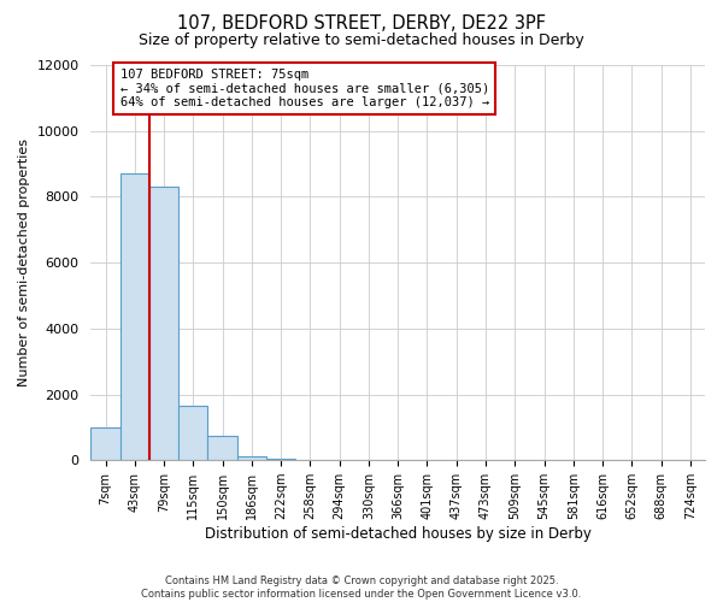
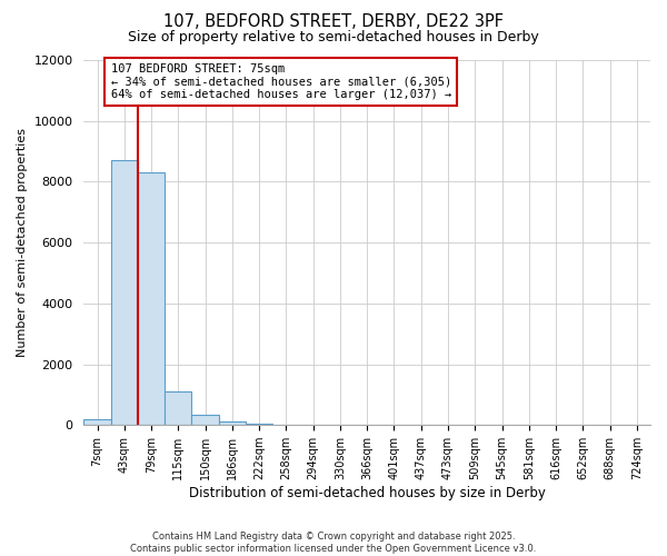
7sqm: 1000 -> 200
115sqm: 1650 -> 1100
150sqm: 750 -> 350
